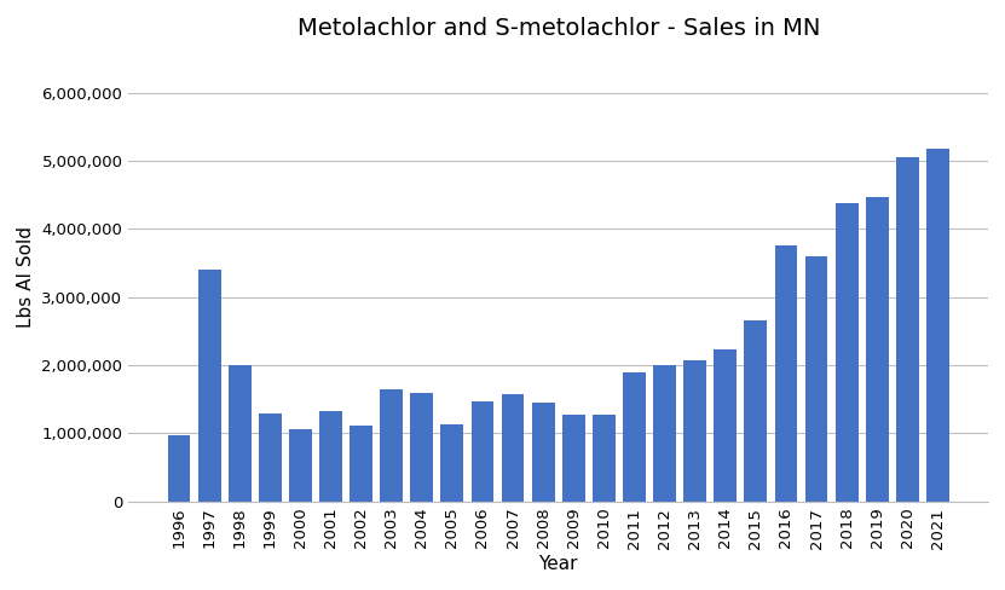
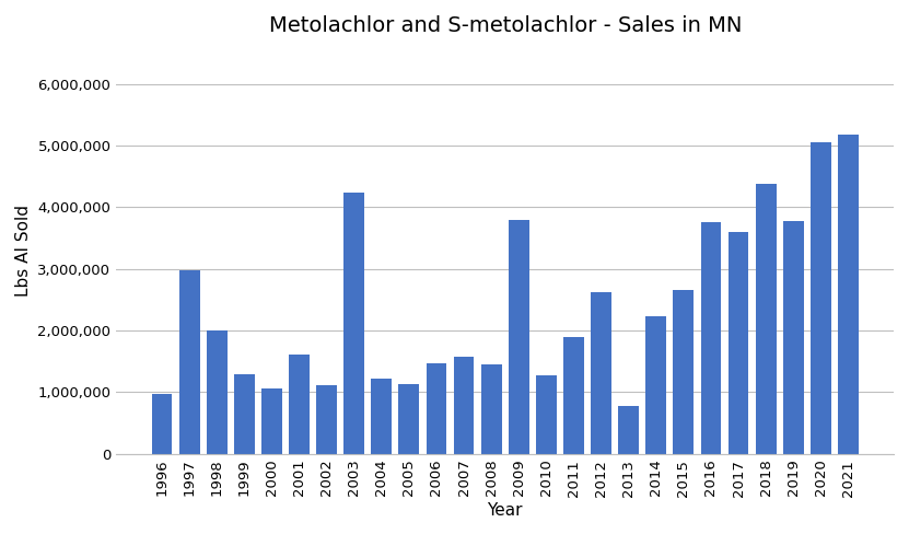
1997: 3,400,000 -> 2,980,000
2001: 1,320,000 -> 1,620,000
2003: 1,650,000 -> 4,240,000
2004: 1,600,000 -> 1,220,000
2009: 1,280,000 -> 3,800,000
2012: 2,010,000 -> 2,620,000
2013: 2,080,000 -> 780,000
2019: 4,460,000 -> 3,780,000
